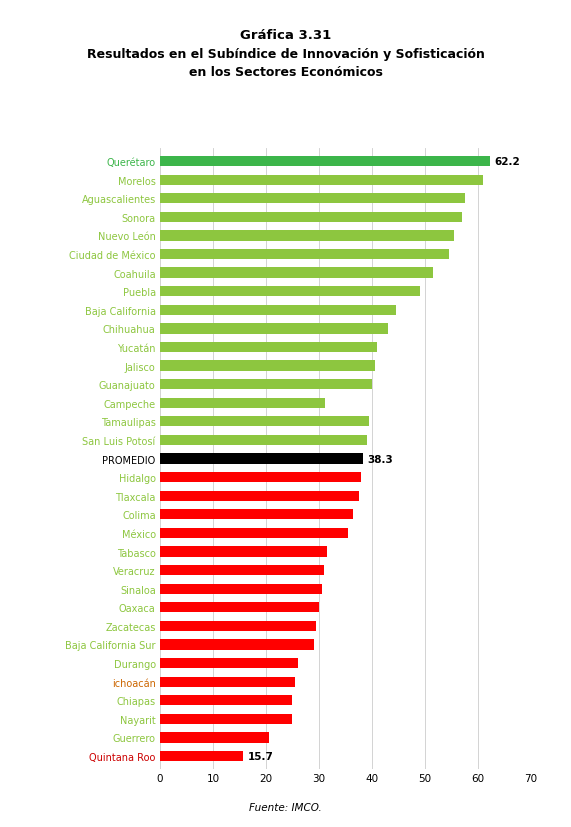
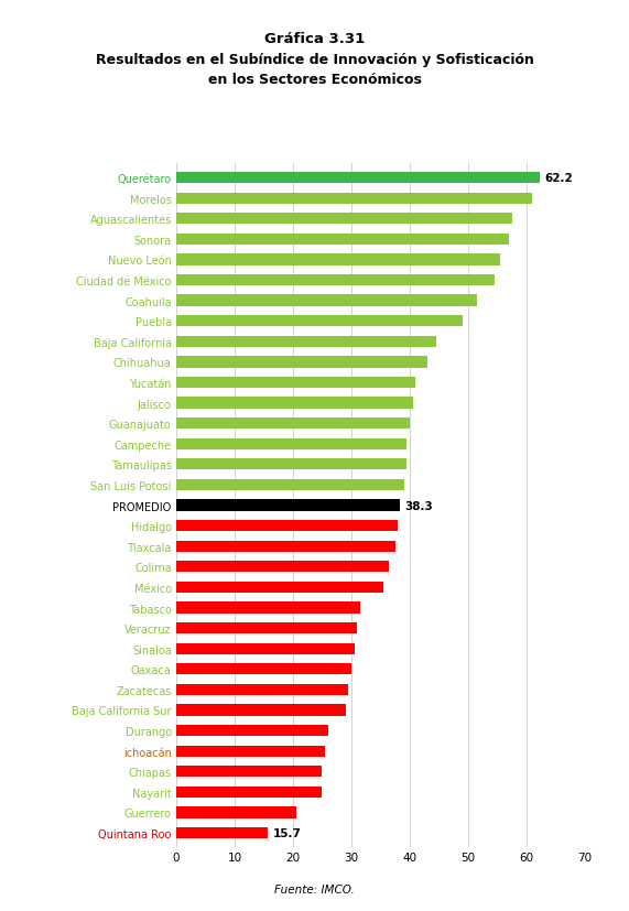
Campeche: 31.2 -> 39.5
